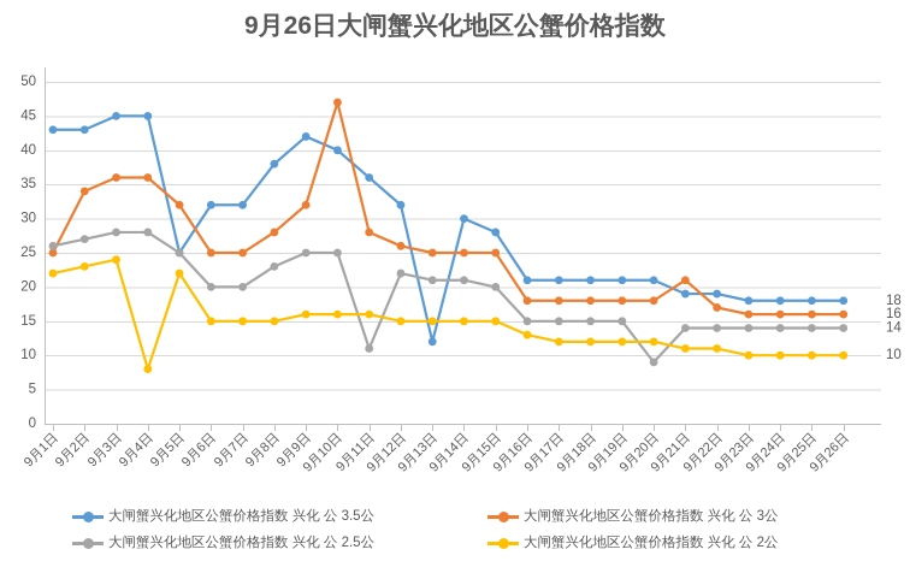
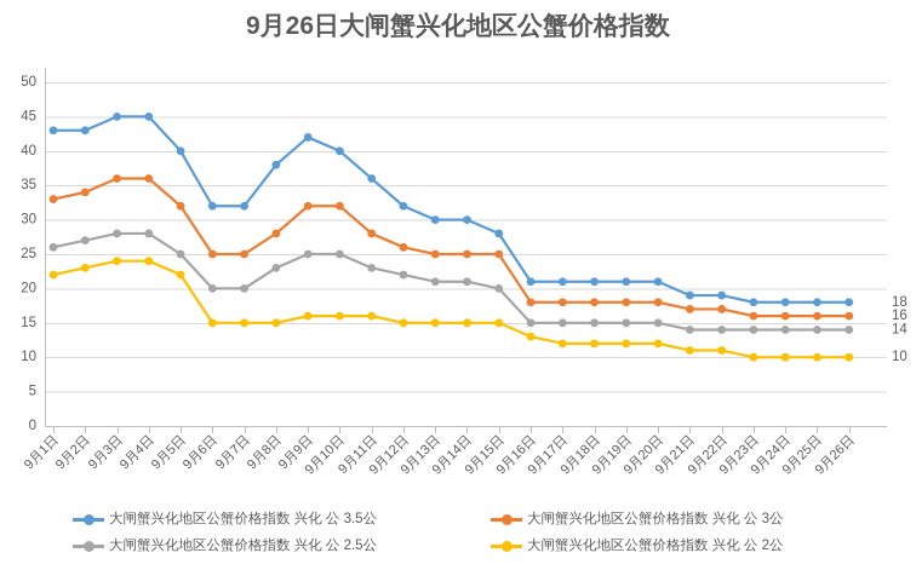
大闸蟹兴化地区公蟹价格指数 兴化 公 3公/9月1日: 25 -> 33
大闸蟹兴化地区公蟹价格指数 兴化 公 2公/9月4日: 8 -> 24
大闸蟹兴化地区公蟹价格指数 兴化 公 3.5公/9月5日: 25 -> 40
大闸蟹兴化地区公蟹价格指数 兴化 公 3公/9月10日: 47 -> 32
大闸蟹兴化地区公蟹价格指数 兴化 公 2.5公/9月11日: 11 -> 23
大闸蟹兴化地区公蟹价格指数 兴化 公 3.5公/9月13日: 12 -> 30
大闸蟹兴化地区公蟹价格指数 兴化 公 2.5公/9月20日: 9 -> 15
大闸蟹兴化地区公蟹价格指数 兴化 公 3公/9月21日: 21 -> 17
